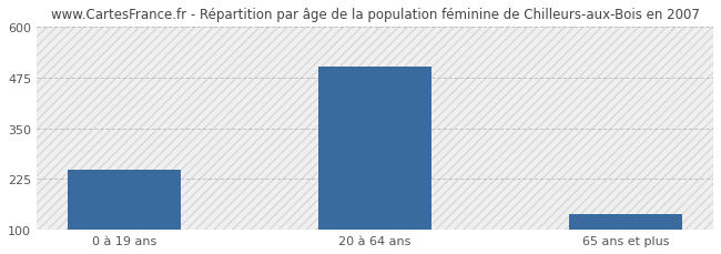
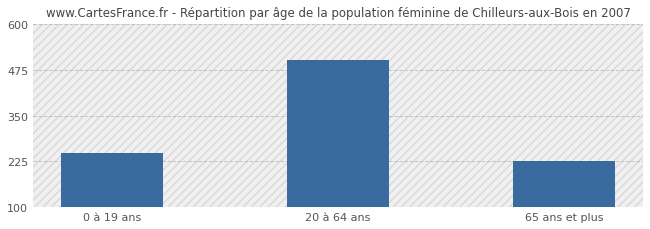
65 ans et plus: 138 -> 225
